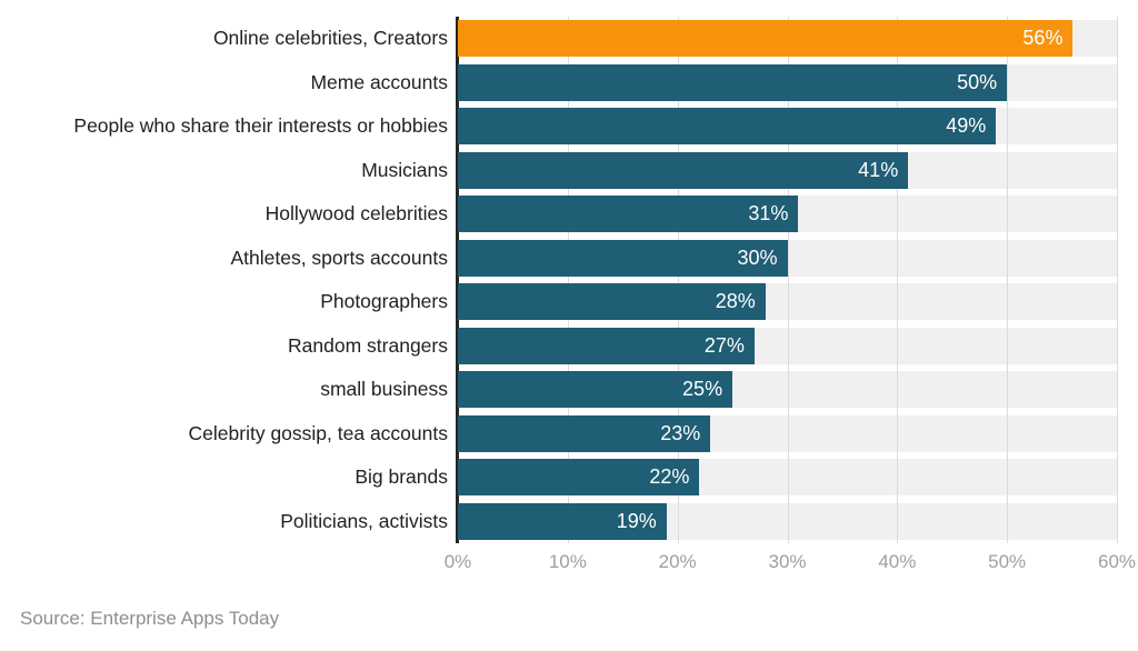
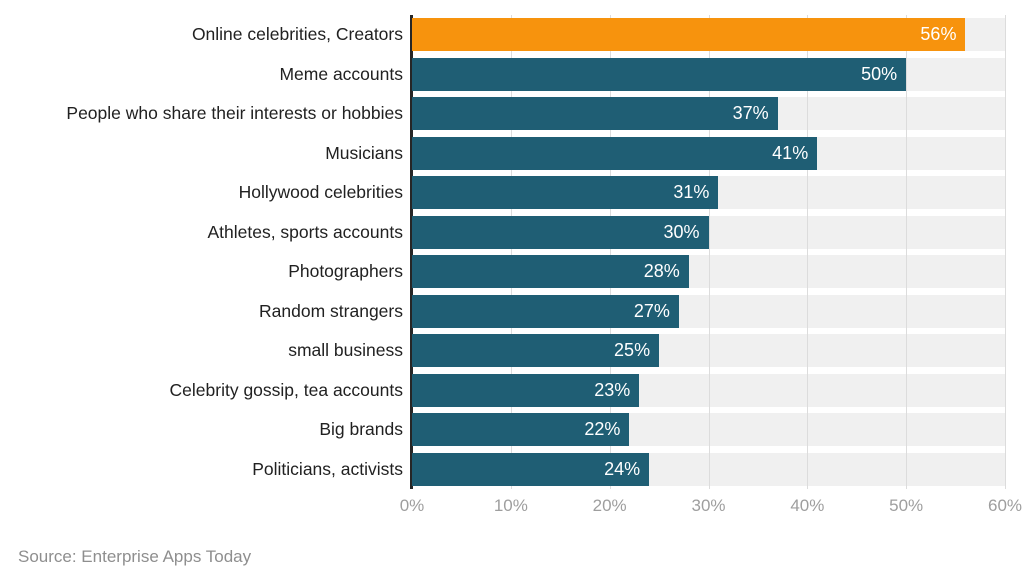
People who share their interests or hobbies: 49% -> 37%
Politicians, activists: 19% -> 24%
